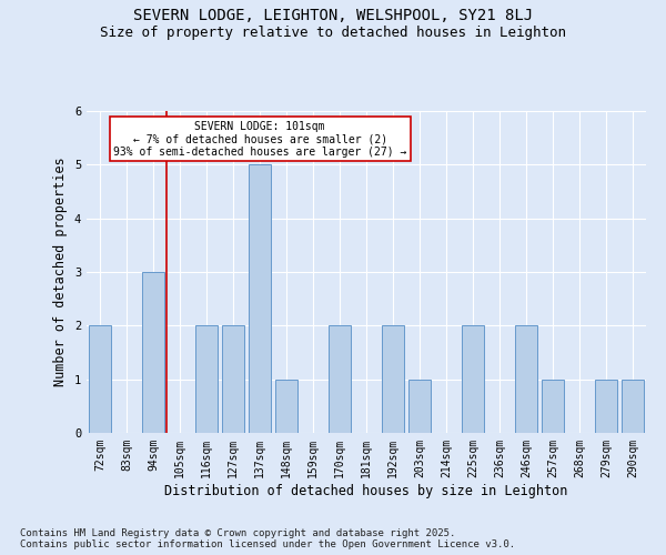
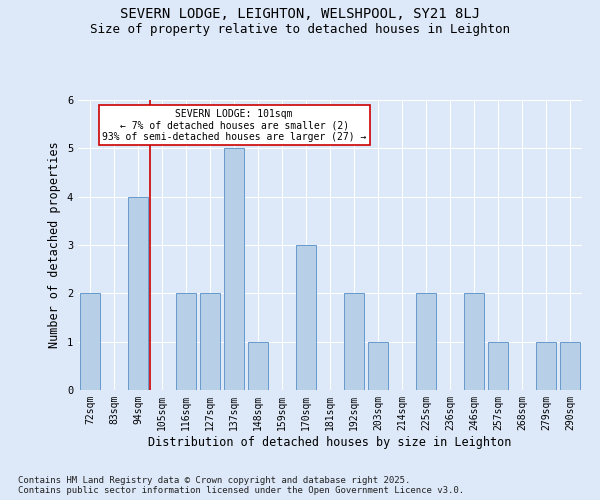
94sqm: 3 -> 4
170sqm: 2 -> 3
